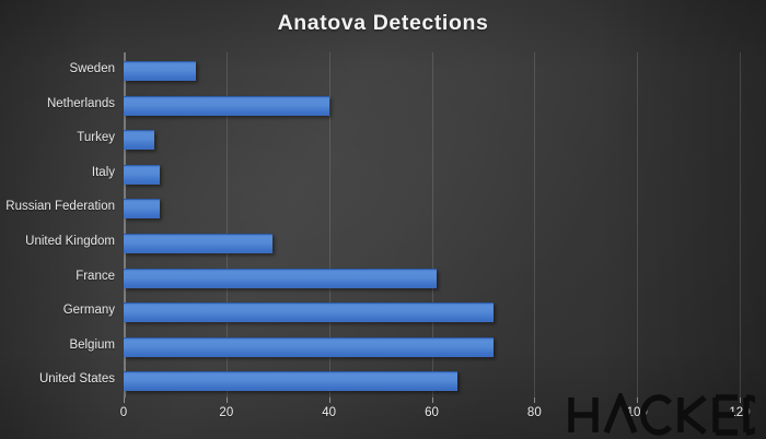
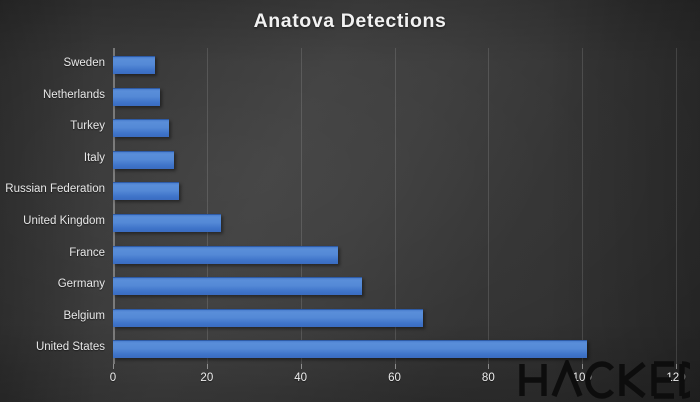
Sweden: 14 -> 9
Netherlands: 40 -> 10
Turkey: 6 -> 12
Italy: 7 -> 13
Russian Federation: 7 -> 14
United Kingdom: 29 -> 23
France: 61 -> 48
Germany: 72 -> 53
Belgium: 72 -> 66
United States: 65 -> 101
